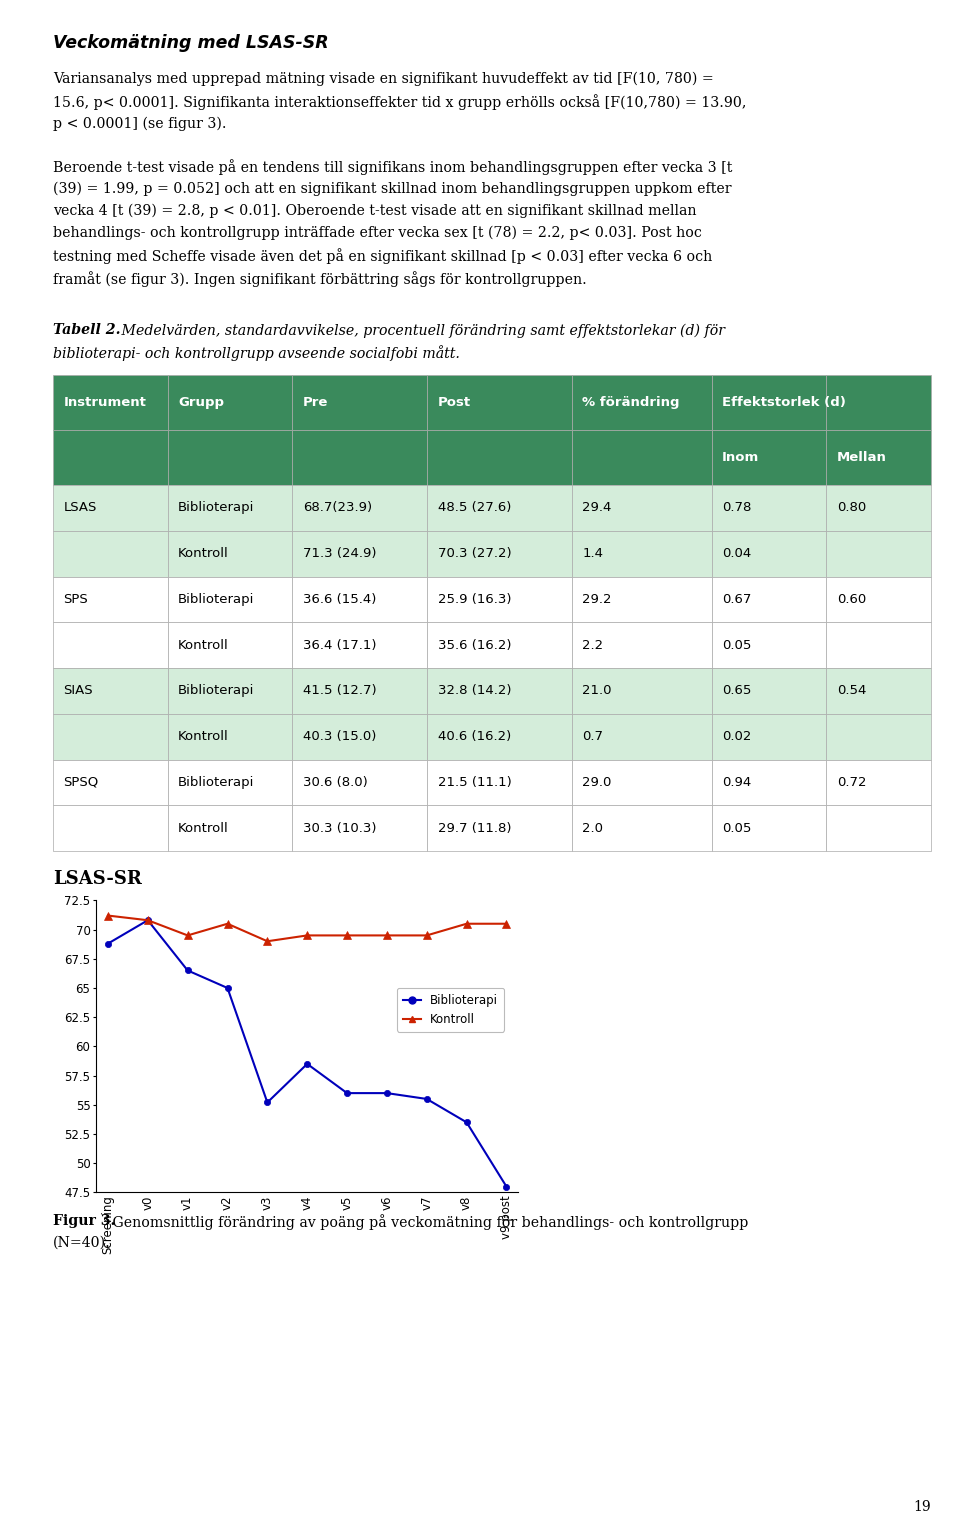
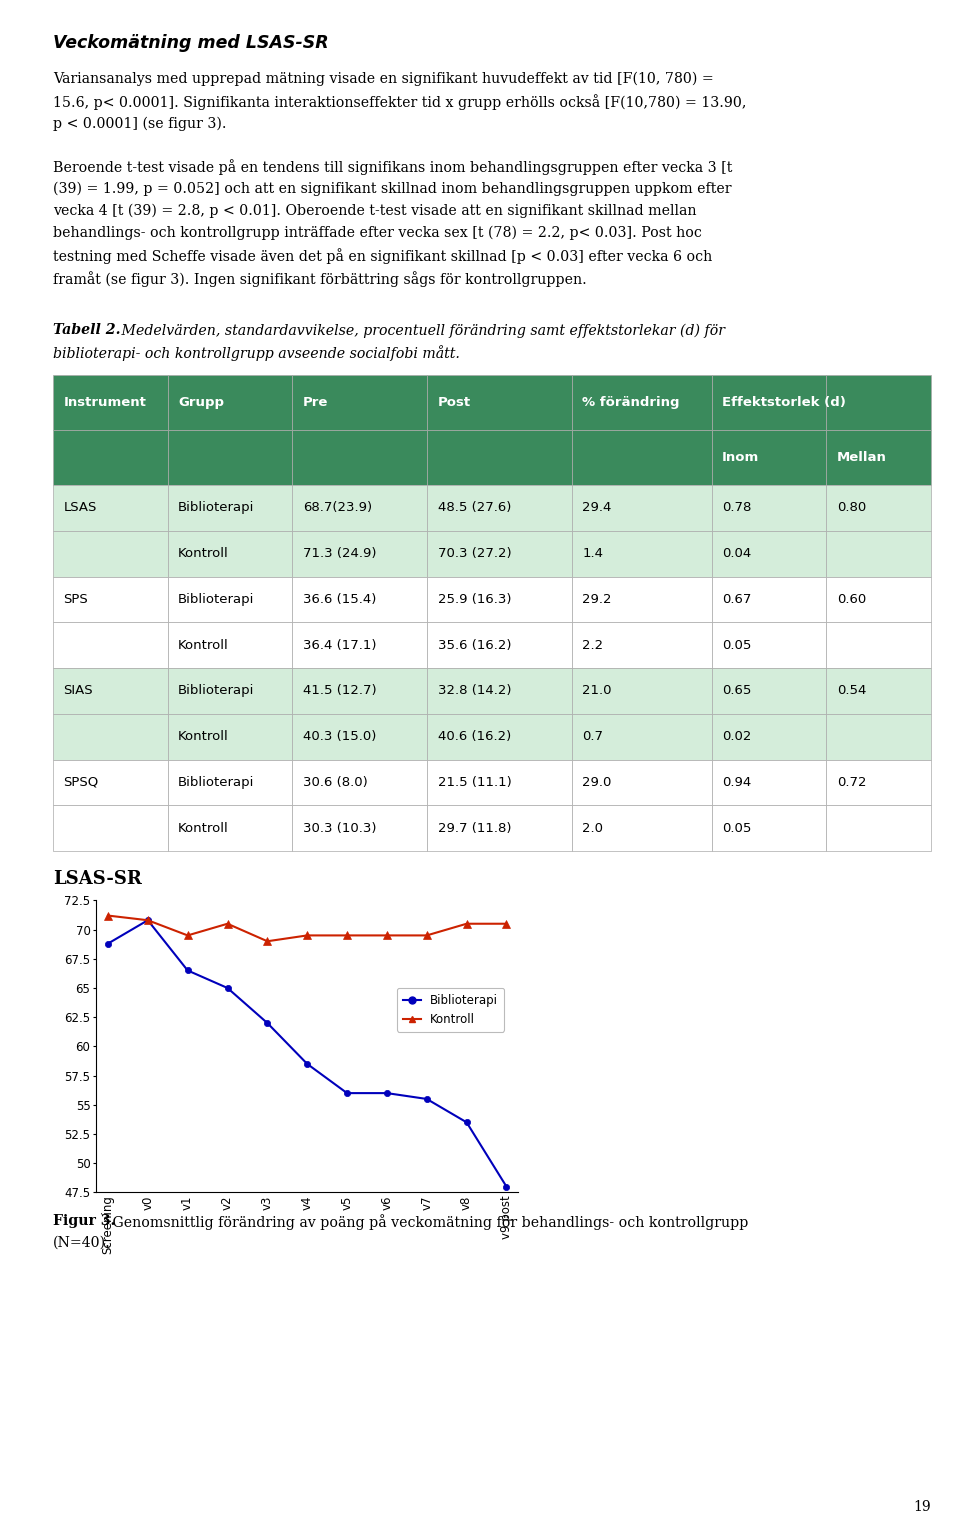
Biblioterapi/v3: 55.2 -> 62.0
